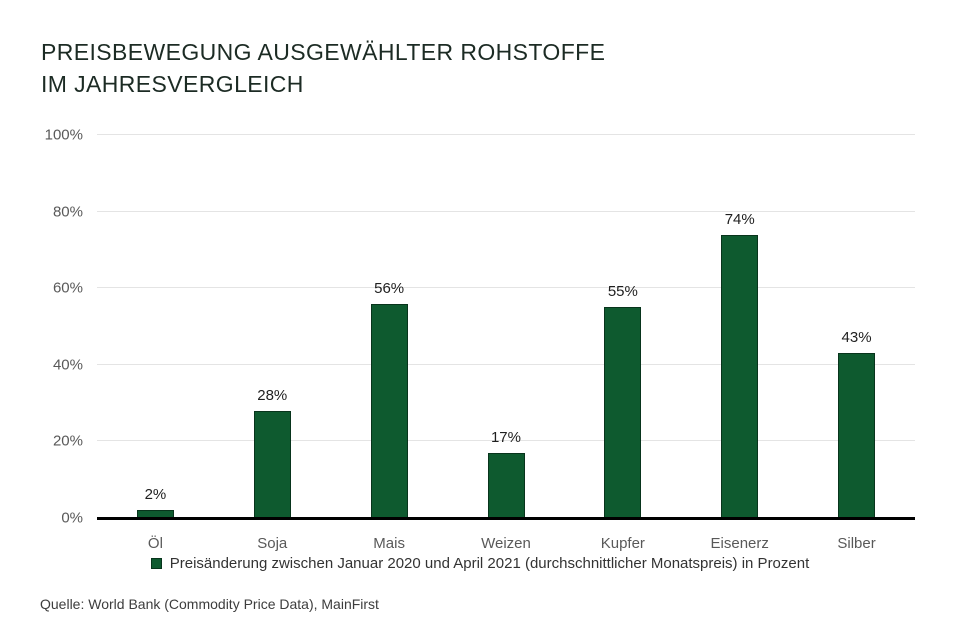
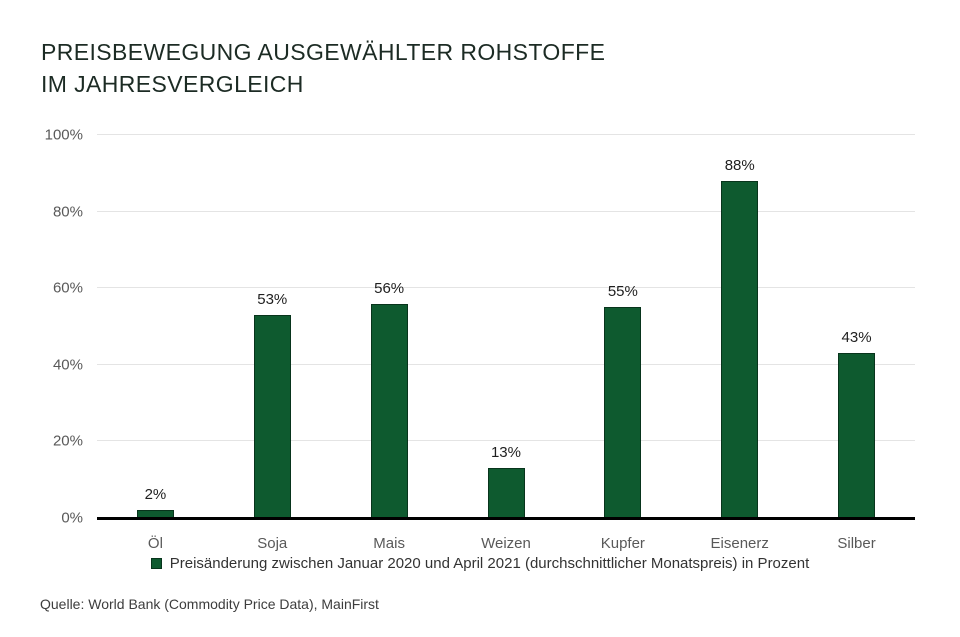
Soja: 28% -> 53%
Weizen: 17% -> 13%
Eisenerz: 74% -> 88%
